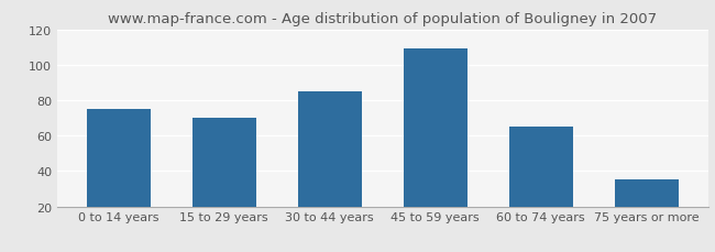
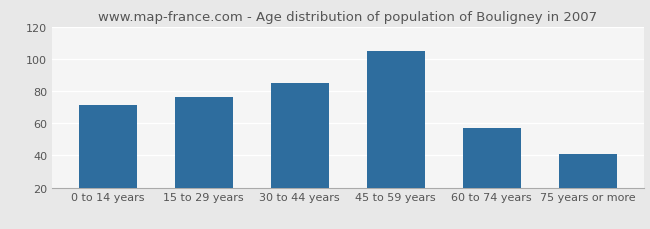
0 to 14 years: 75 -> 71
15 to 29 years: 70 -> 76
45 to 59 years: 109 -> 105
60 to 74 years: 65 -> 57
75 years or more: 35 -> 41
